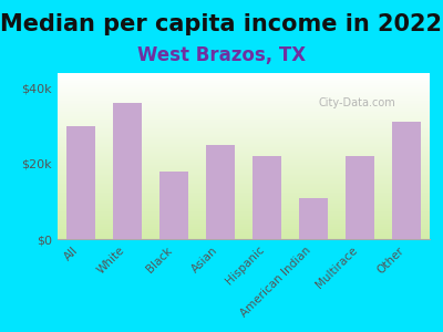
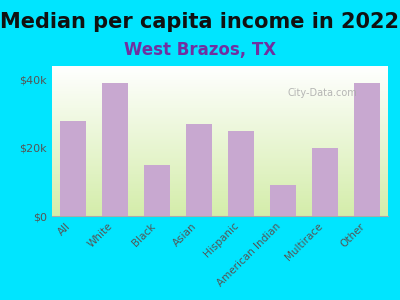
All: $30k -> $28k
White: $36k -> $39k
Black: $18k -> $15k
Asian: $25k -> $27k
Hispanic: $22k -> $25k
American Indian: $11k -> $9k
Multirace: $22k -> $20k
Other: $31k -> $39k
